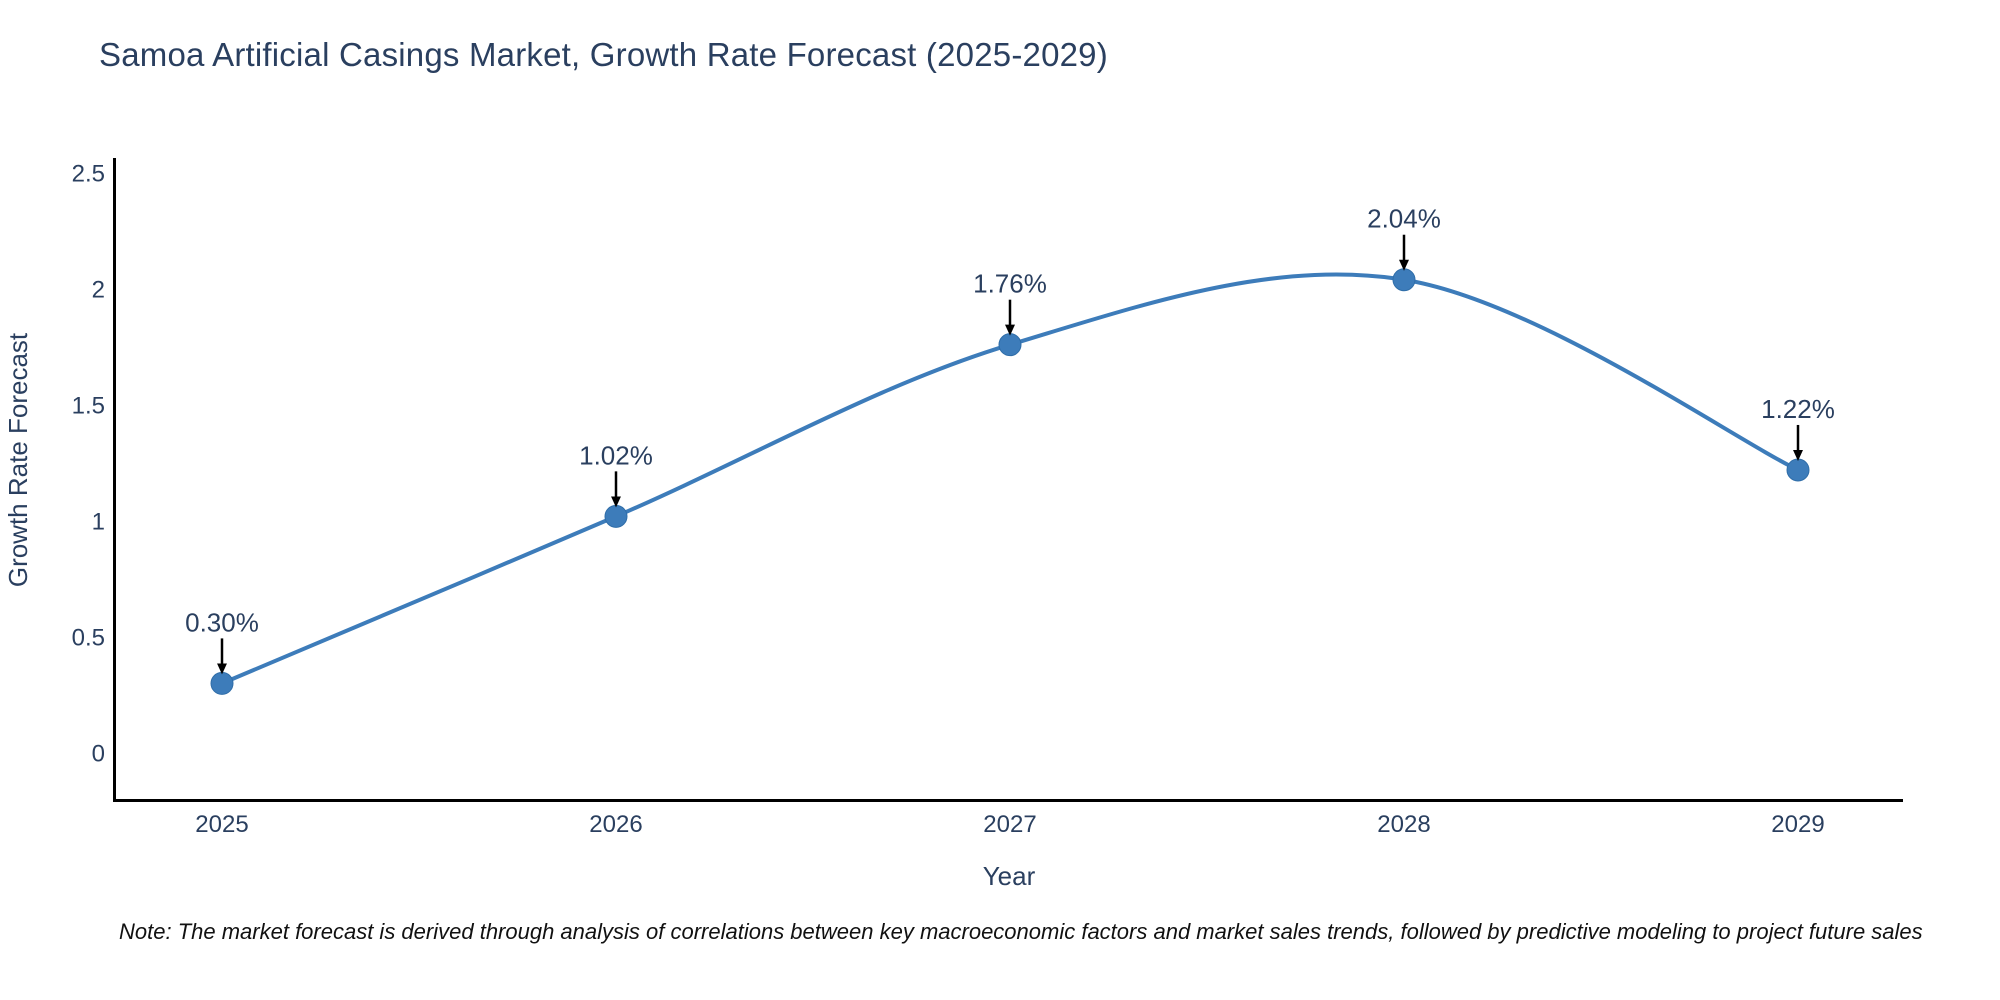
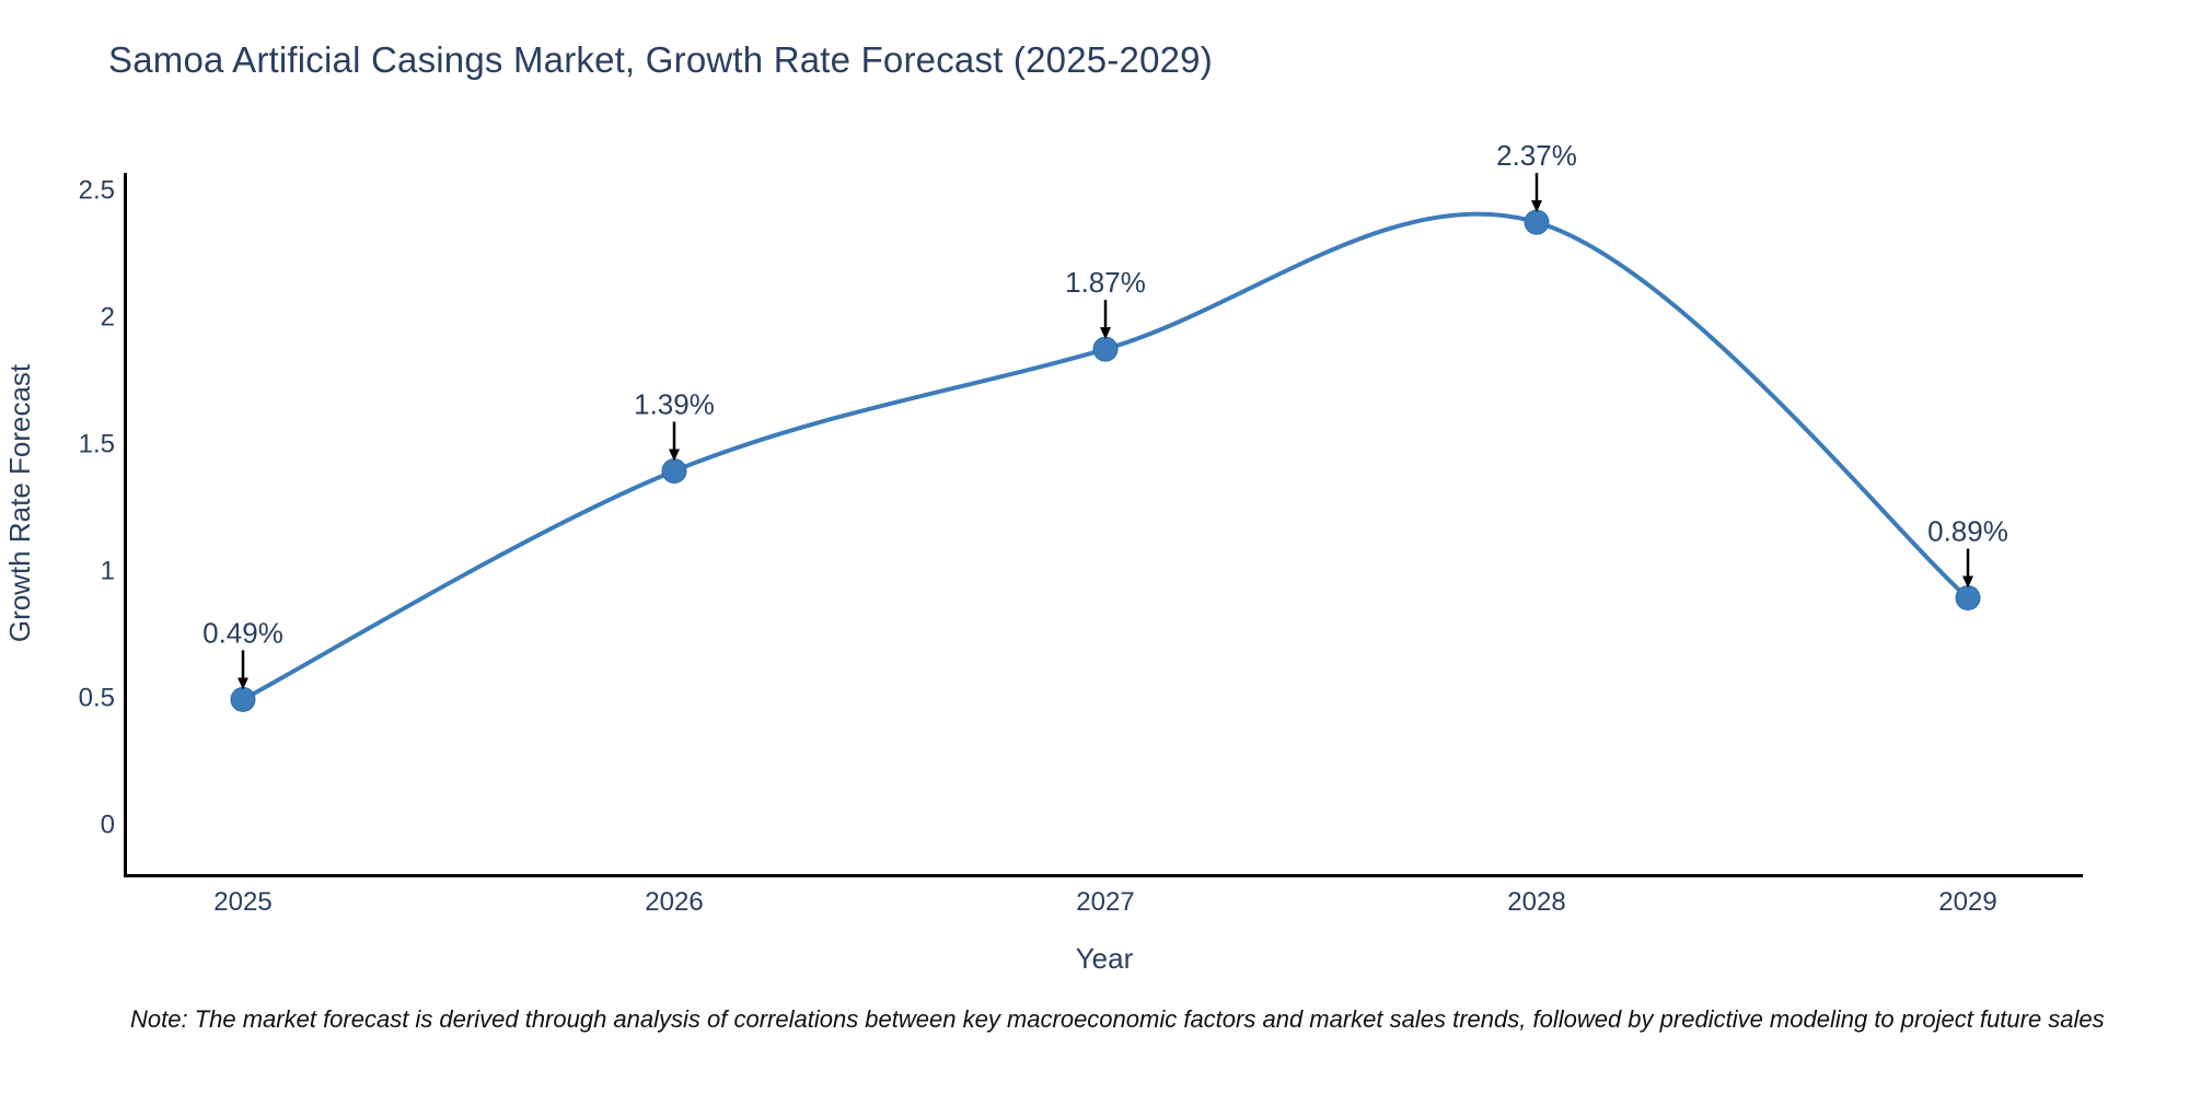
2025: 0.30% -> 0.49%
2026: 1.02% -> 1.39%
2027: 1.76% -> 1.87%
2028: 2.04% -> 2.37%
2029: 1.22% -> 0.89%
